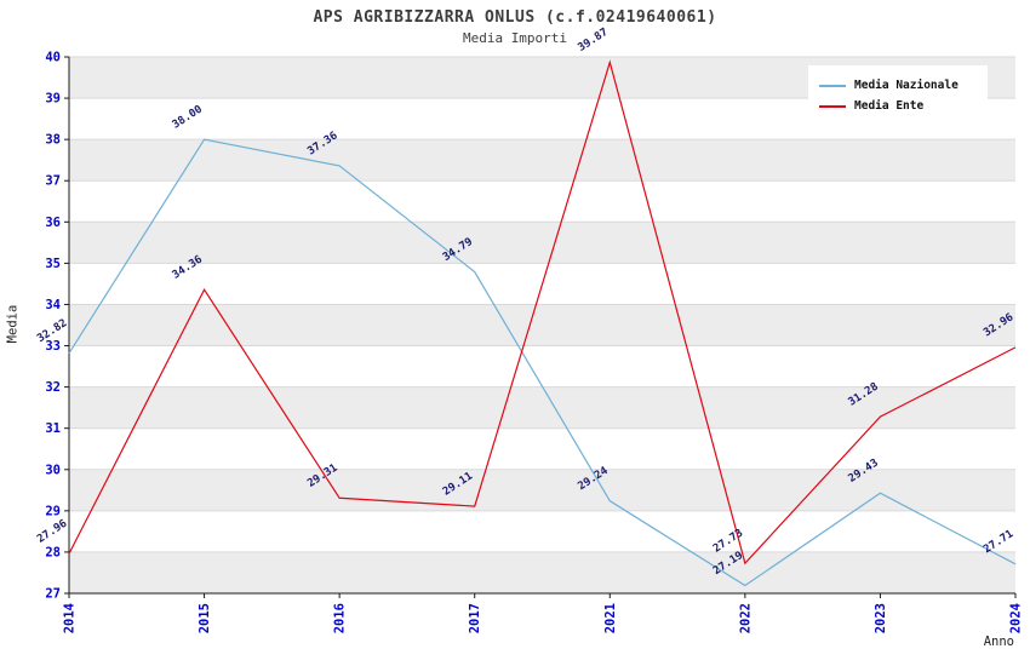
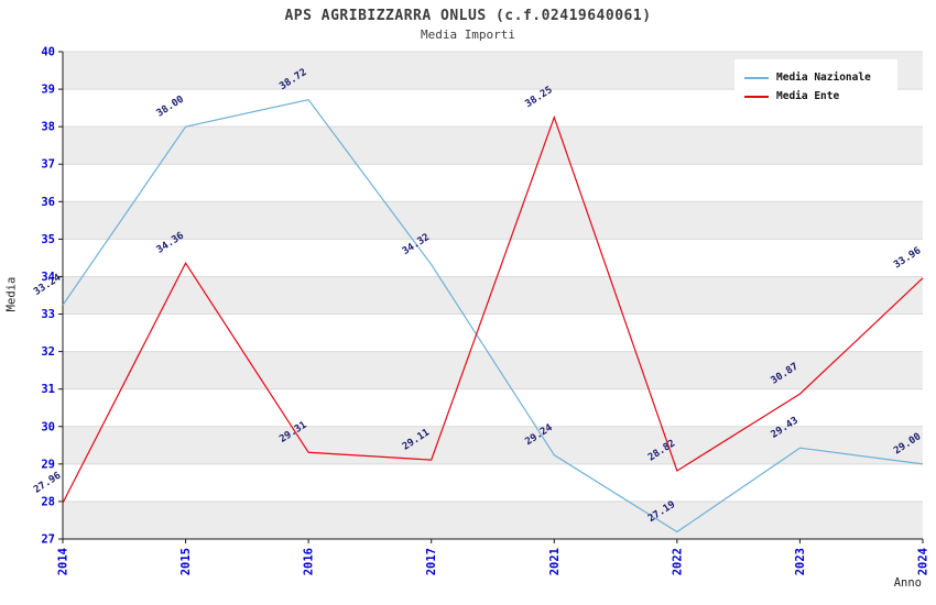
Media Nazionale/2014: 32.82 -> 33.24
Media Nazionale/2016: 37.36 -> 38.72
Media Nazionale/2017: 34.79 -> 34.32
Media Ente/2021: 39.87 -> 38.25
Media Ente/2022: 27.73 -> 28.82
Media Ente/2023: 31.28 -> 30.87
Media Nazionale/2024: 27.71 -> 29.00
Media Ente/2024: 32.96 -> 33.96
